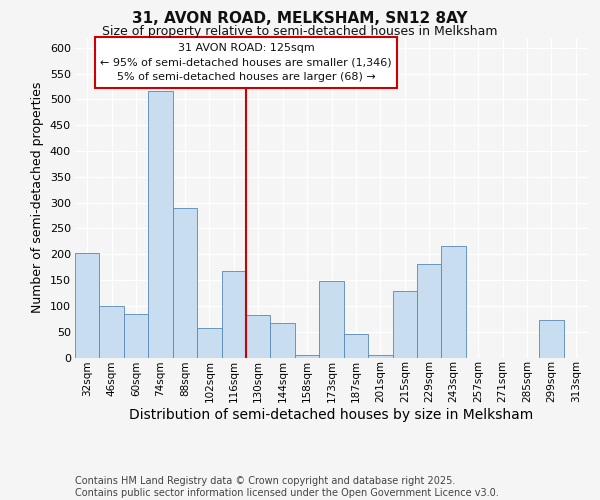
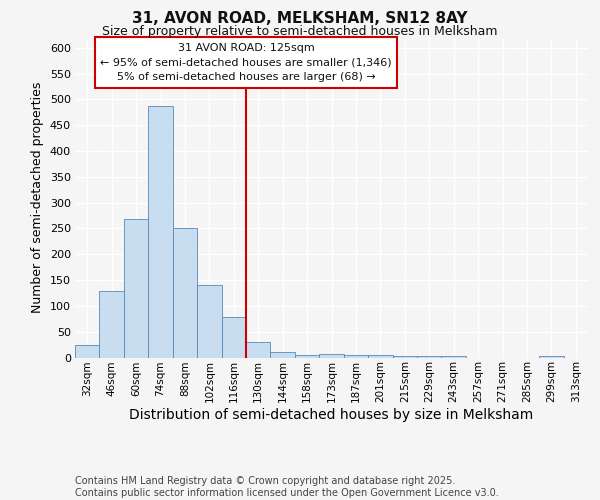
32sqm: 202 -> 25
46sqm: 100 -> 128
60sqm: 84 -> 268
74sqm: 516 -> 487
88sqm: 290 -> 250
102sqm: 58 -> 140
116sqm: 168 -> 78
130sqm: 82 -> 30
144sqm: 66 -> 10
173sqm: 148 -> 6
187sqm: 46 -> 4
215sqm: 128 -> 3
229sqm: 182 -> 2
243sqm: 216 -> 2
299sqm: 72 -> 2
